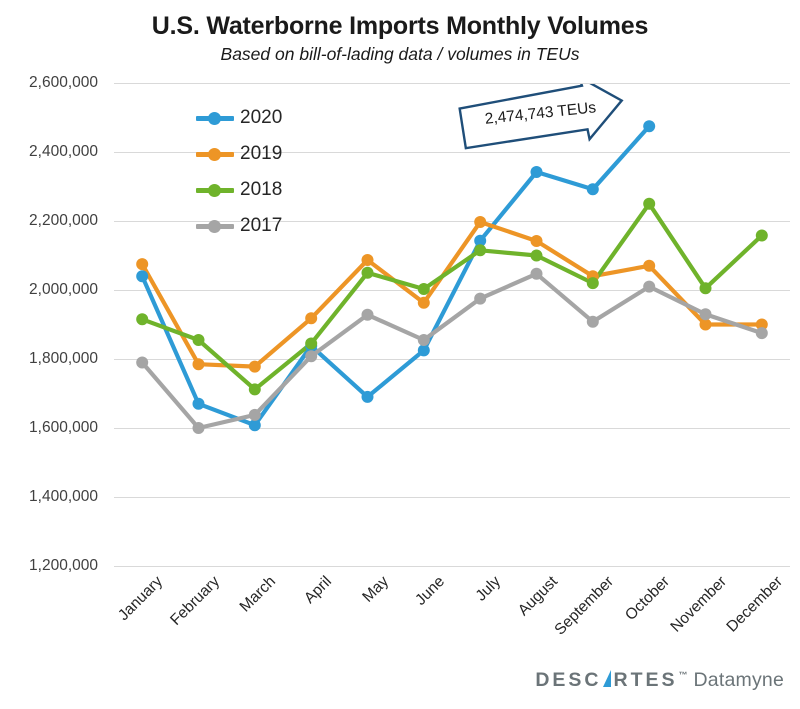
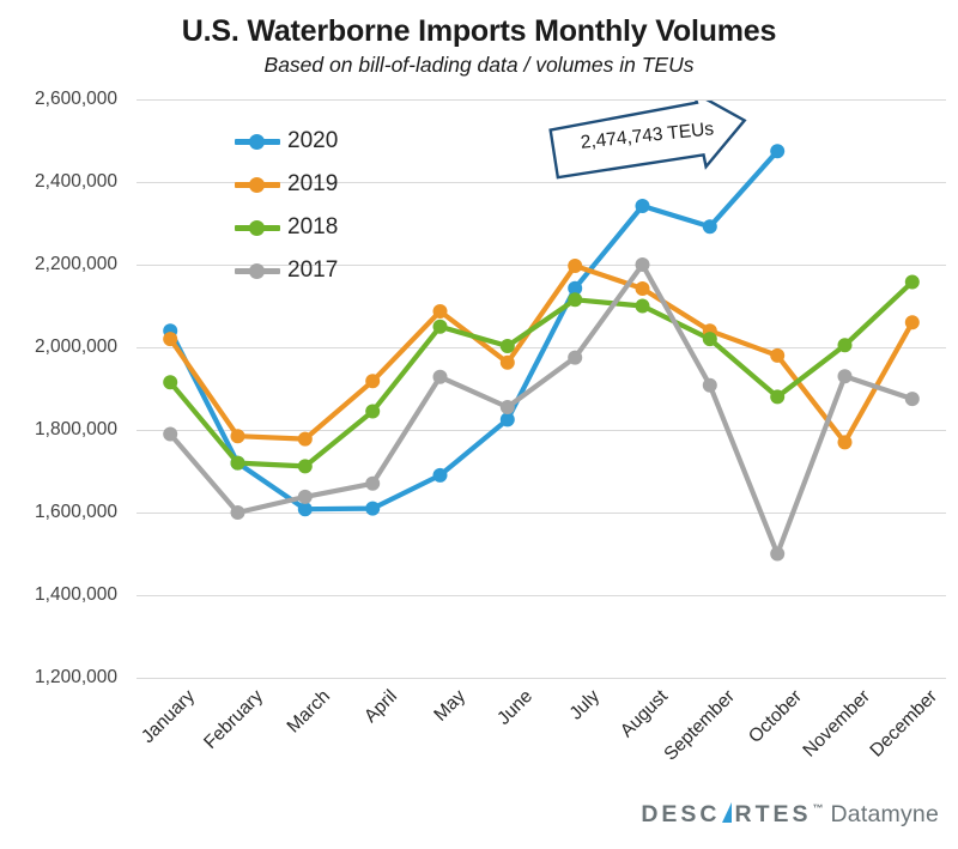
2019/January: 2080000 -> 2020000
2020/February: 1670000 -> 1720000
2018/February: 1860000 -> 1720000
2020/April: 1840000 -> 1610000
2017/April: 1810000 -> 1670000
2017/August: 2050000 -> 2200000
2019/October: 2070000 -> 1980000
2018/October: 2250000 -> 1880000
2017/October: 2010000 -> 1500000
2019/November: 1900000 -> 1770000
2019/December: 1900000 -> 2060000
